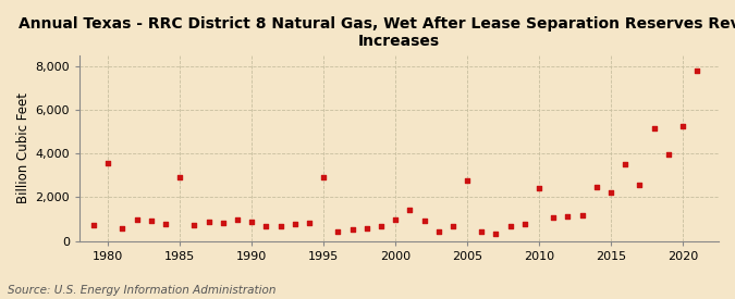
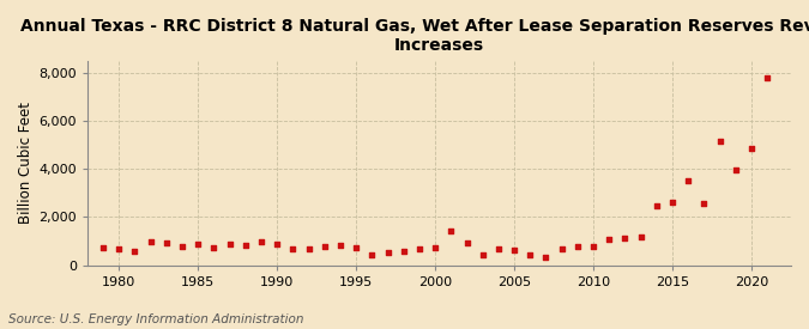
1980: 3,550 -> 680
1985: 2,900 -> 870
1995: 2,900 -> 750
2000: 1,000 -> 720
2005: 2,750 -> 620
2010: 2,400 -> 800
2015: 2,200 -> 2,600
2020: 5,250 -> 4,850
